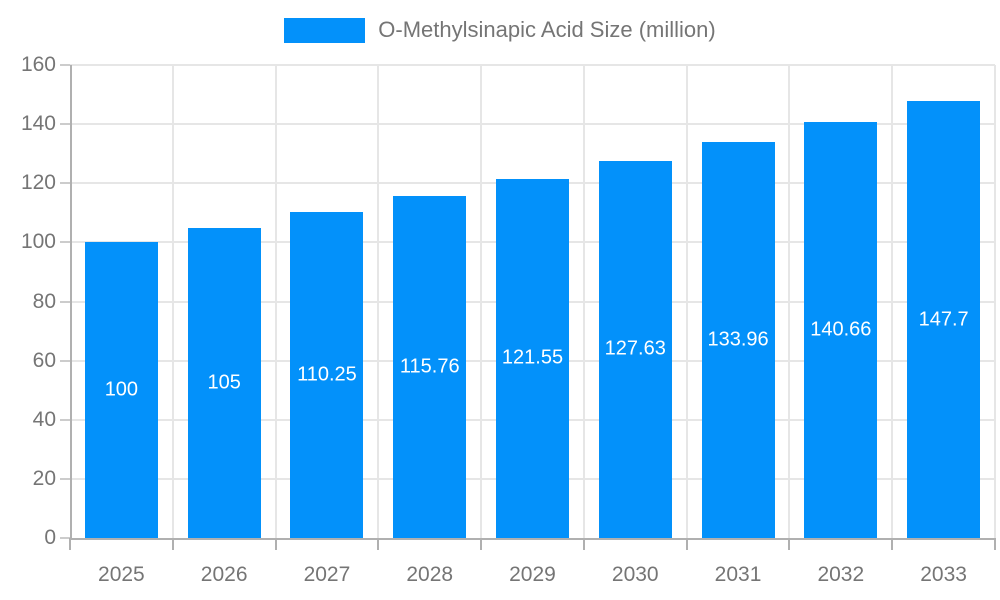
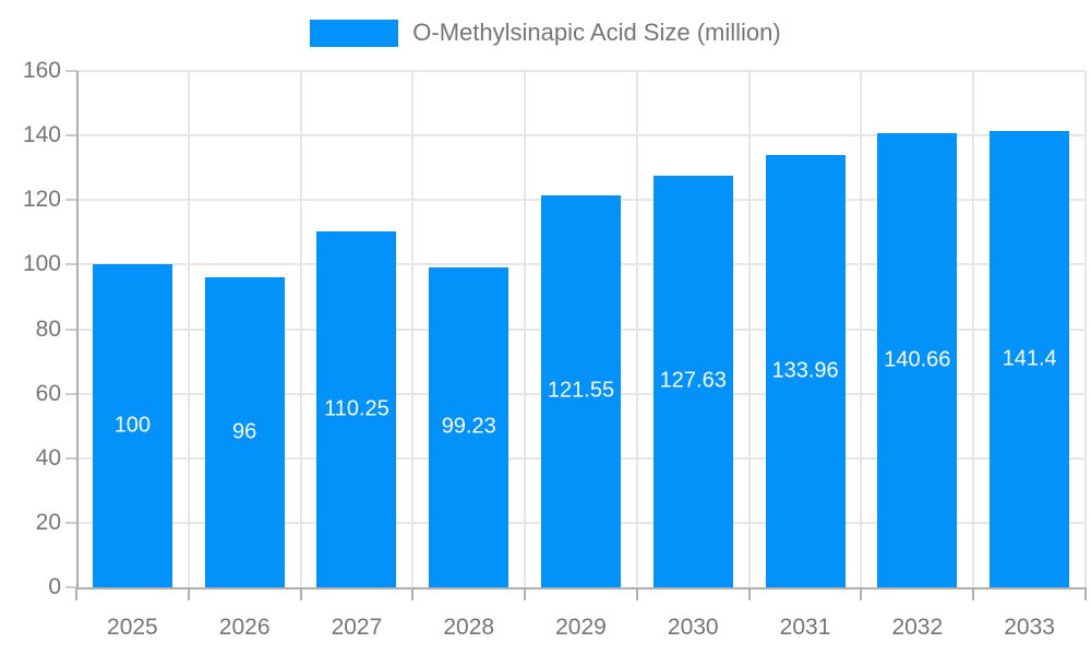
2026: 105 -> 96
2028: 115.76 -> 99.23
2033: 147.7 -> 141.4
